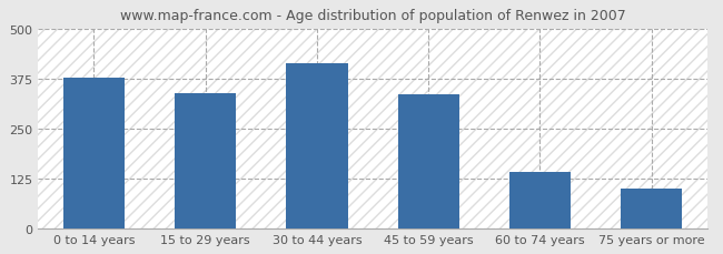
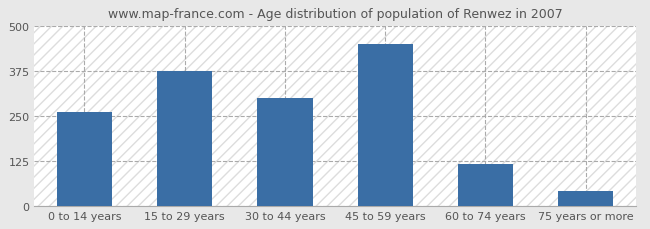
0 to 14 years: 378 -> 260
15 to 29 years: 338 -> 375
30 to 44 years: 413 -> 300
45 to 59 years: 336 -> 450
60 to 74 years: 142 -> 115
75 years or more: 100 -> 40
